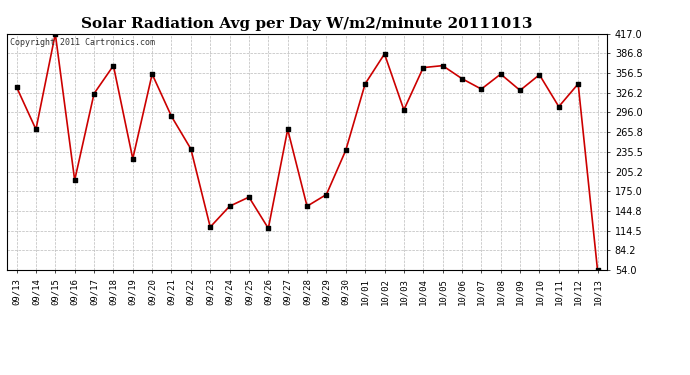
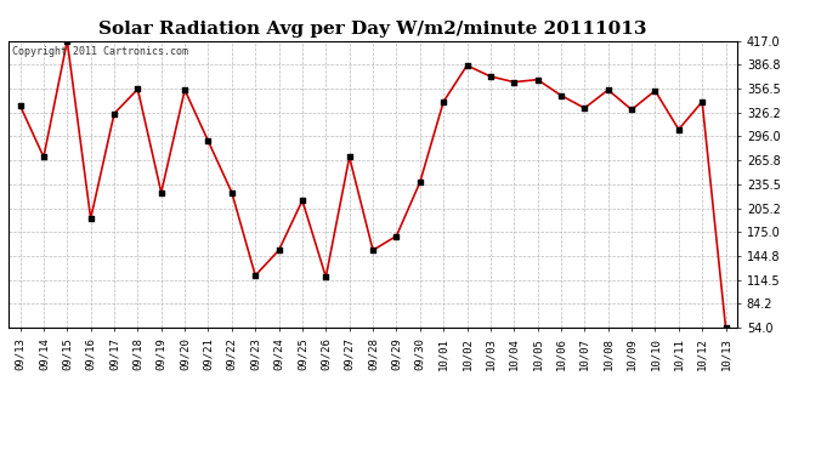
09/18: 368 -> 356
09/22: 240 -> 225
09/25: 166 -> 215
10/03: 300 -> 372
